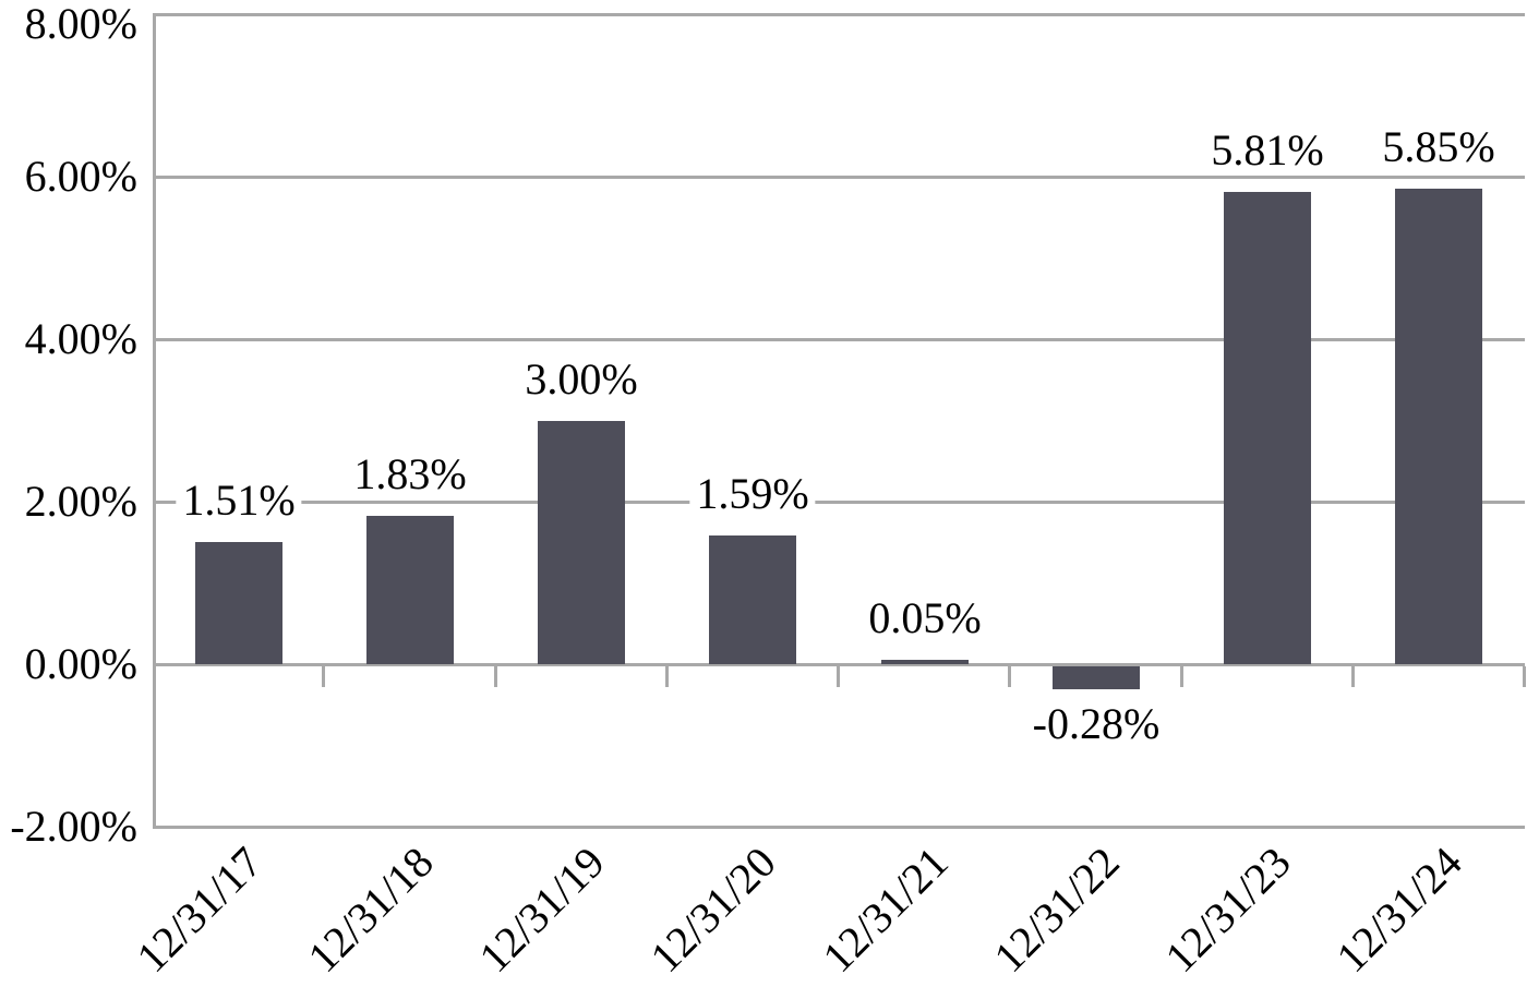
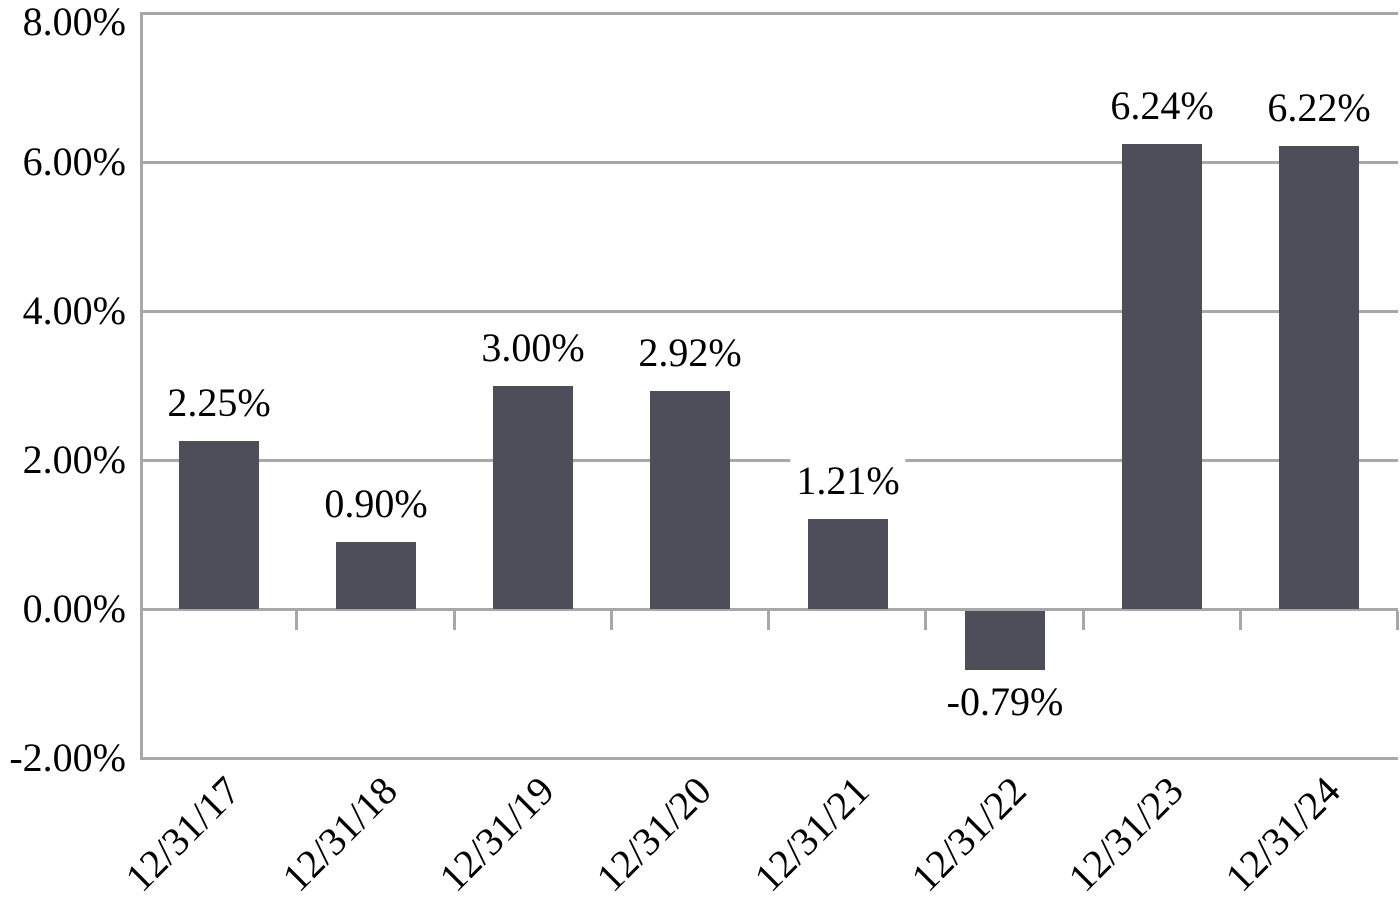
12/31/17: 1.51% -> 2.25%
12/31/18: 1.83% -> 0.90%
12/31/20: 1.59% -> 2.92%
12/31/21: 0.05% -> 1.21%
12/31/22: -0.28% -> -0.79%
12/31/23: 5.81% -> 6.24%
12/31/24: 5.85% -> 6.22%
